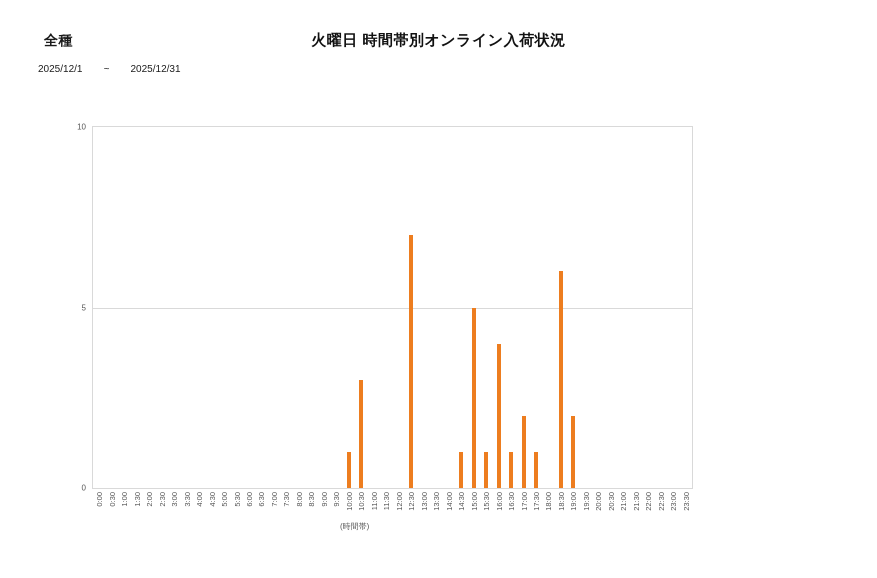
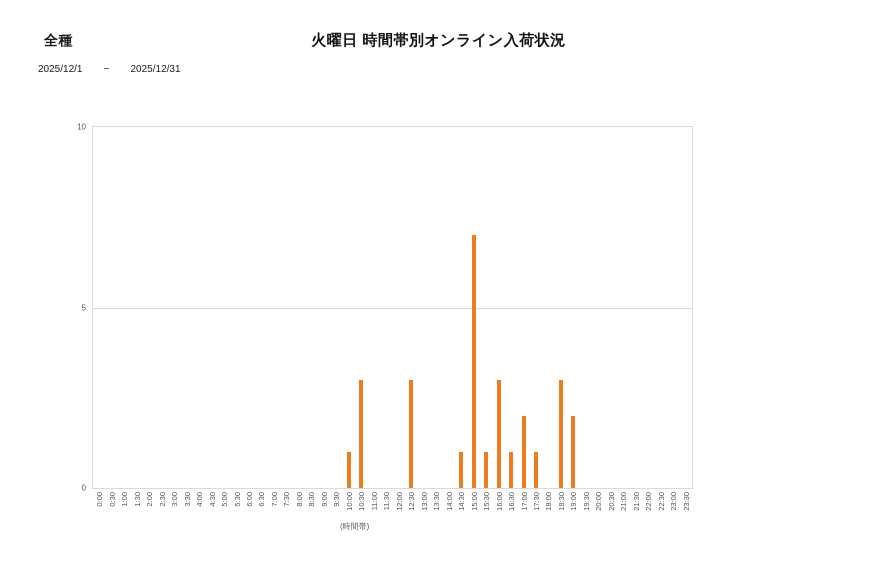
12:30: 7 -> 3
15:00: 5 -> 7
16:00: 4 -> 3
18:30: 6 -> 3
